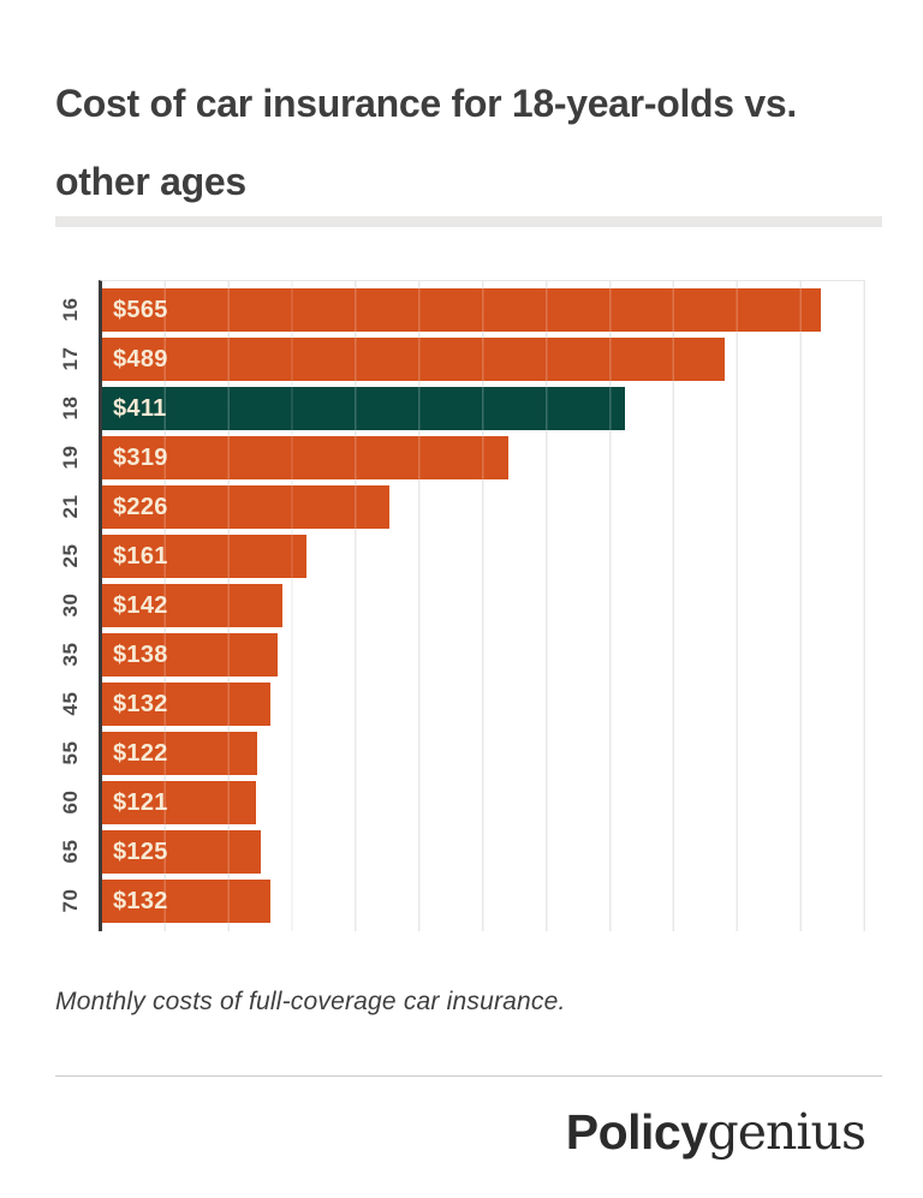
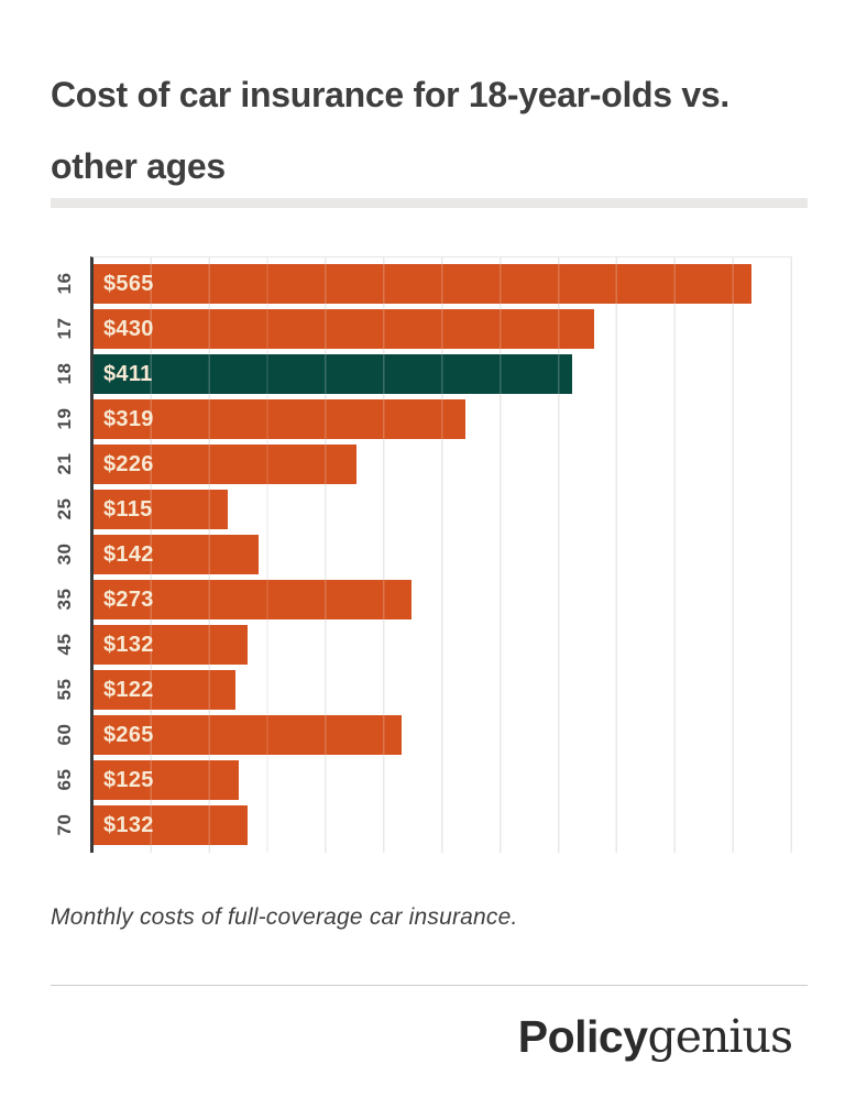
17: $489 -> $430
25: $161 -> $115
35: $138 -> $273
60: $121 -> $265
